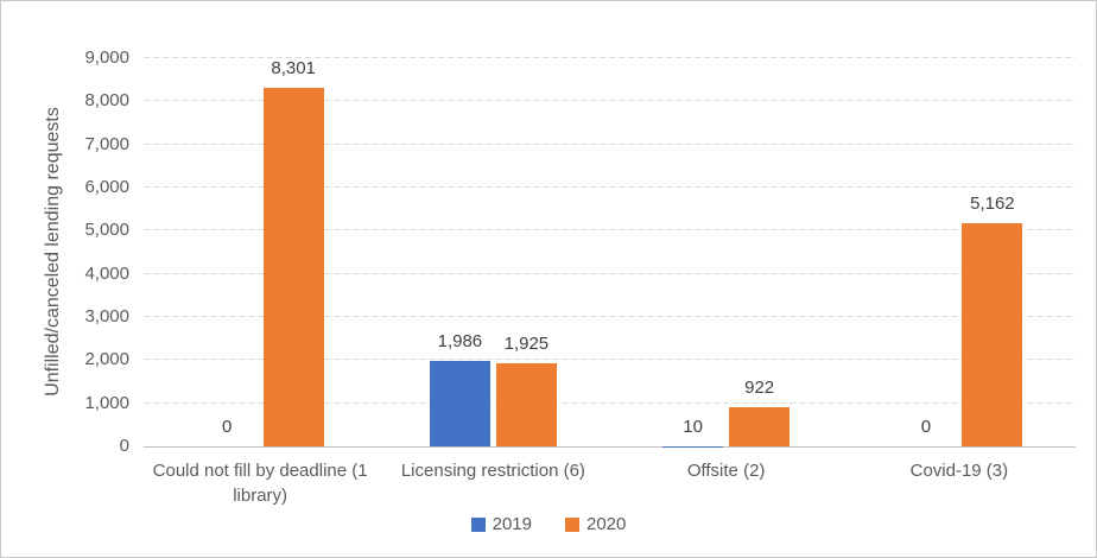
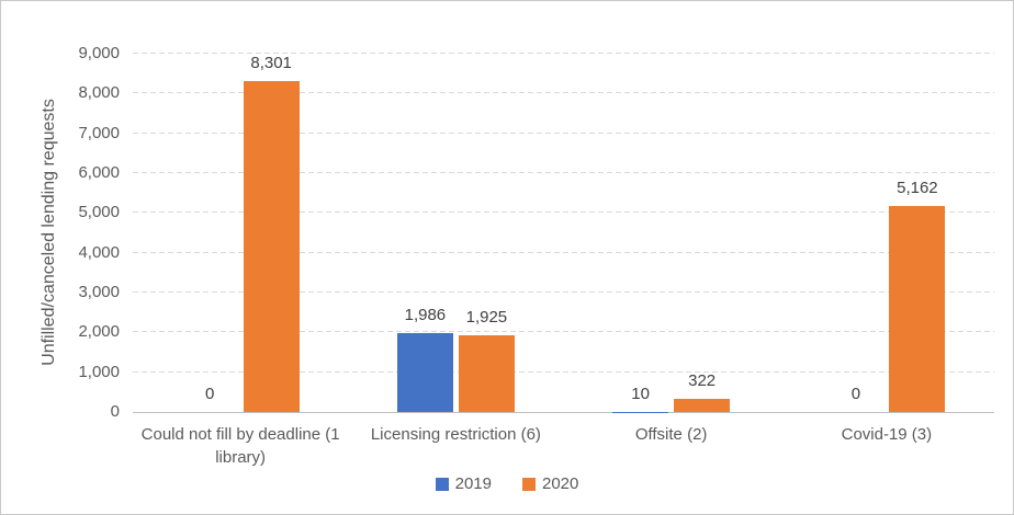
2020/Offsite (2): 922 -> 322
